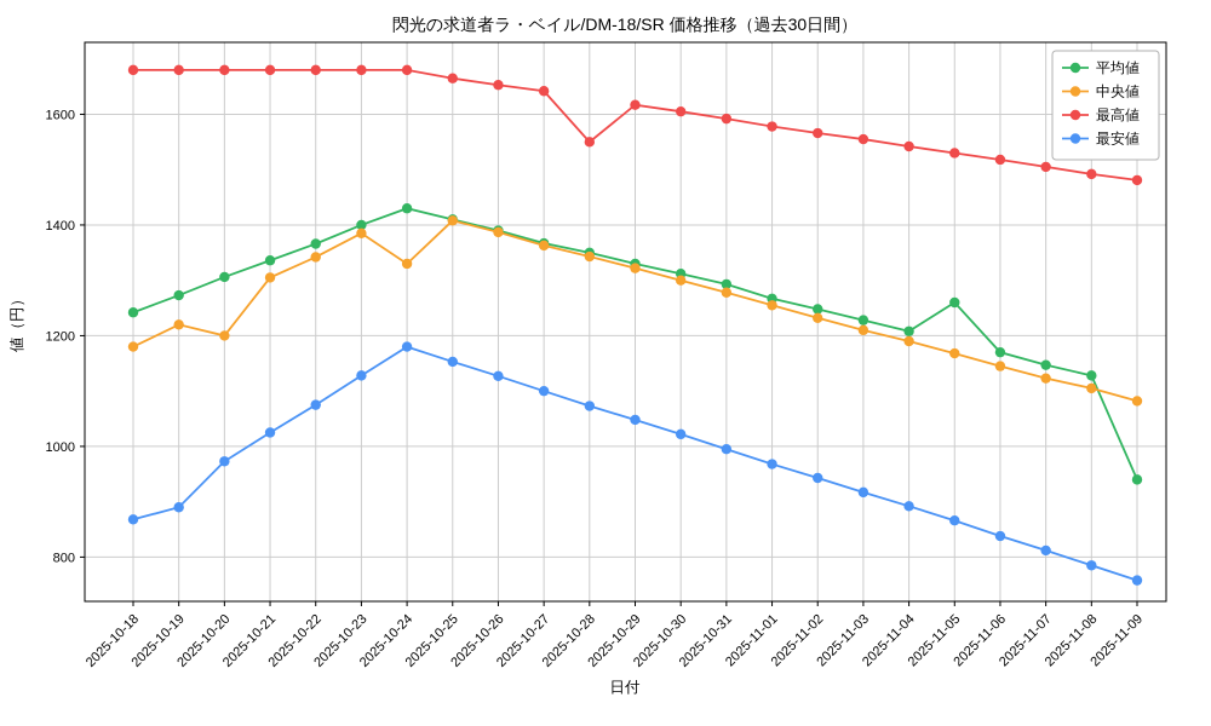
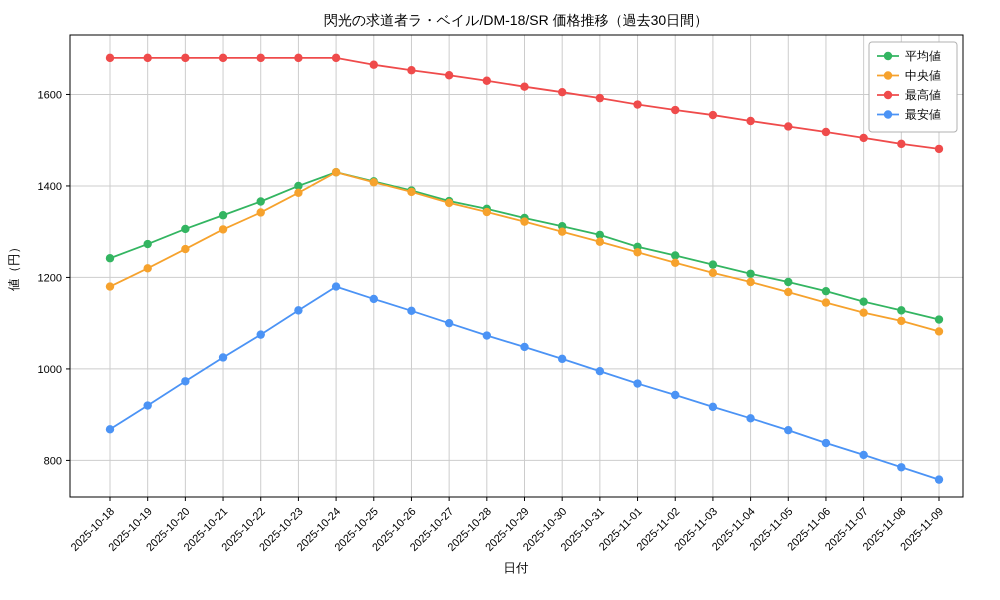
最安値/2025-10-19: 890 -> 920
中央値/2025-10-20: 1200 -> 1260
中央値/2025-10-24: 1330 -> 1430
最高値/2025-10-28: 1550 -> 1630
平均値/2025-11-05: 1260 -> 1190
平均値/2025-11-09: 940 -> 1110
